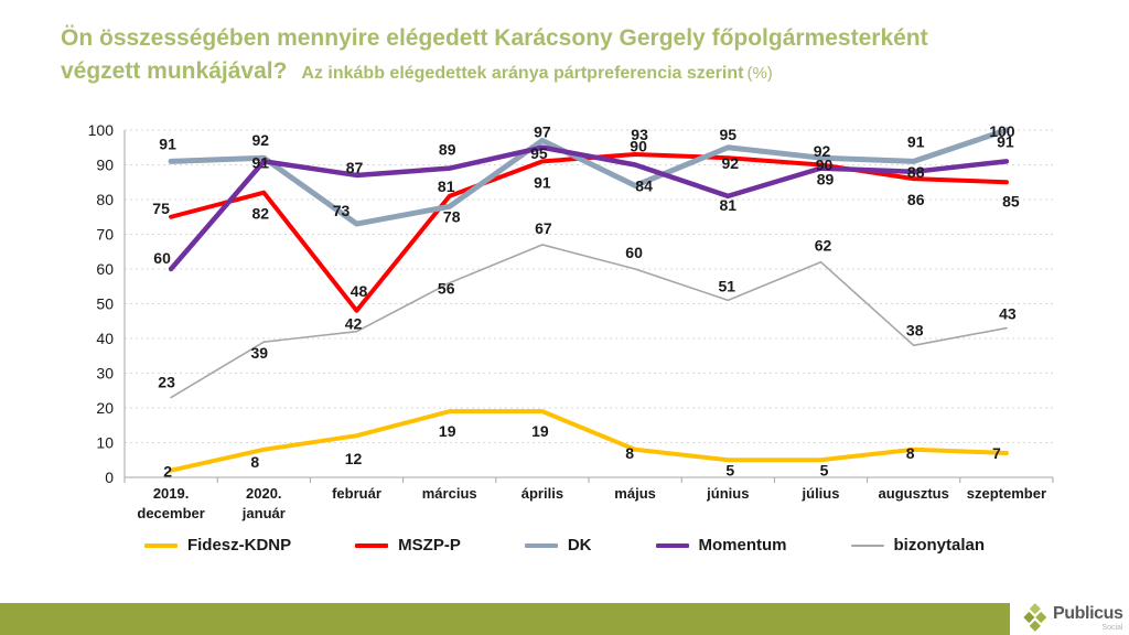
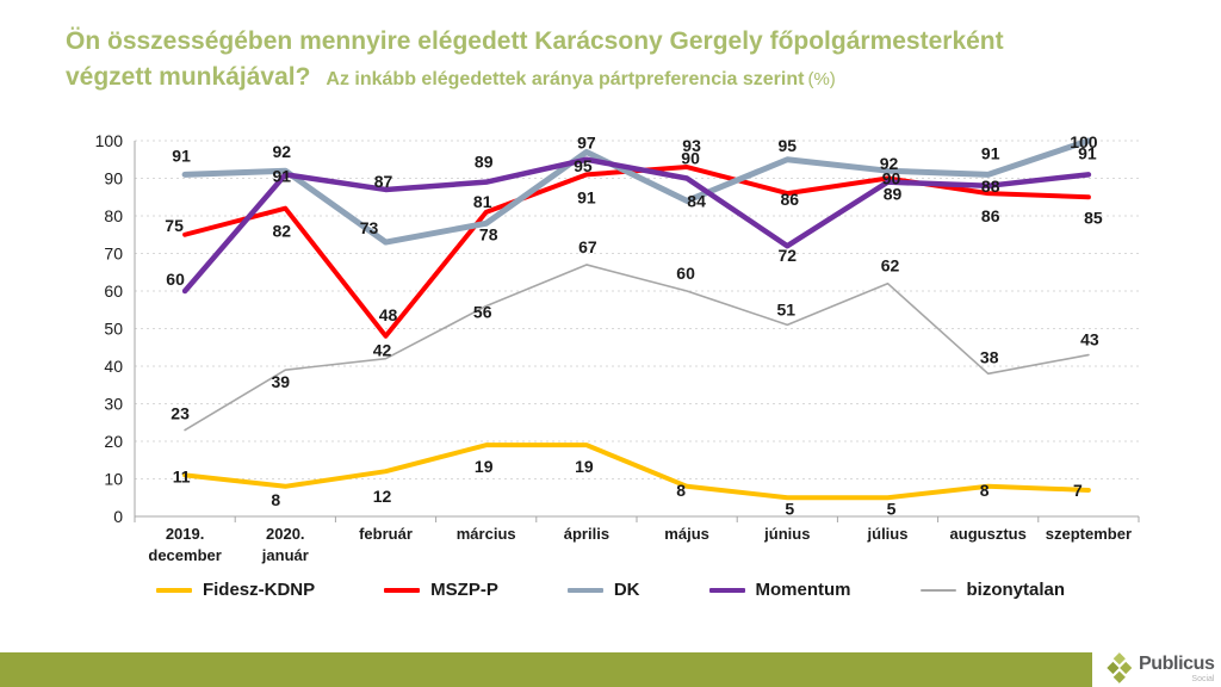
Fidesz-KDNP/2019. december: 2 -> 11
MSZP-P/június: 92 -> 86
Momentum/június: 81 -> 72
